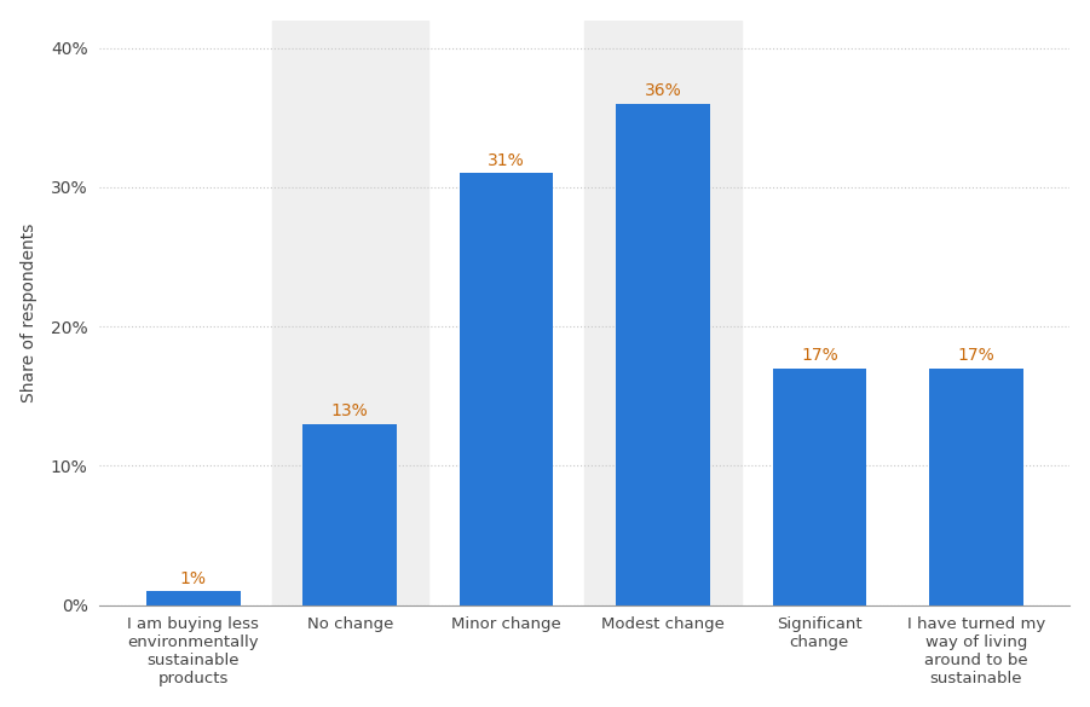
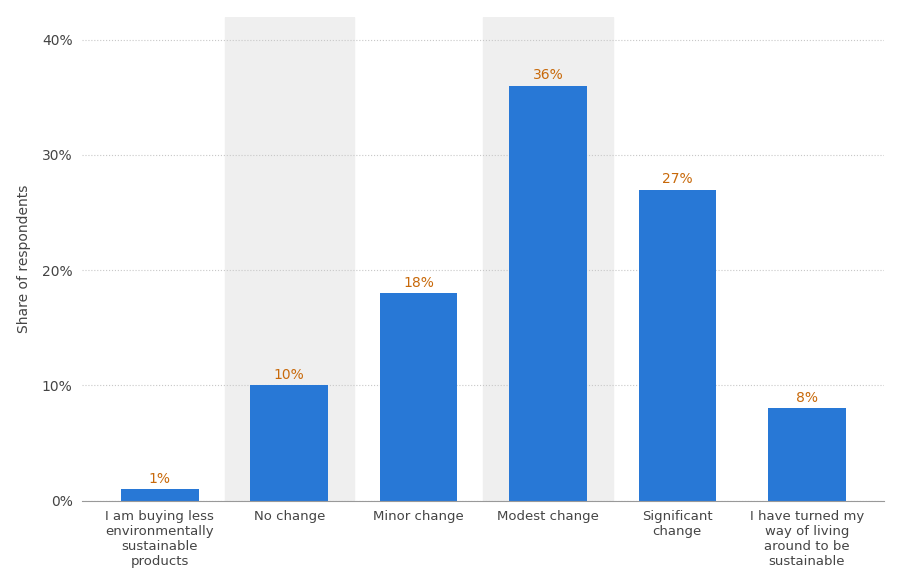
No change: 13% -> 10%
Minor change: 31% -> 18%
Significant change: 17% -> 27%
I have turned my way of living around to be sustainable: 17% -> 8%
